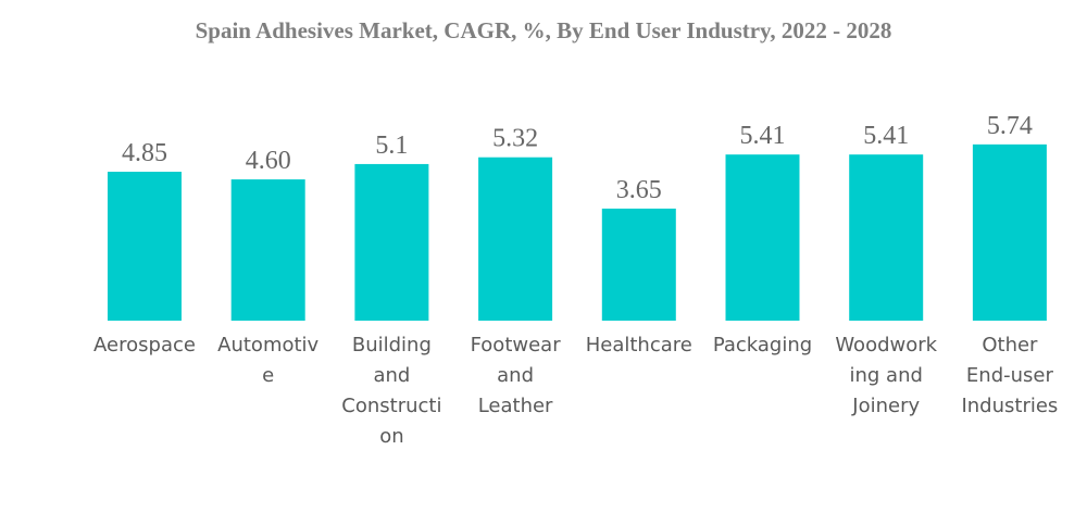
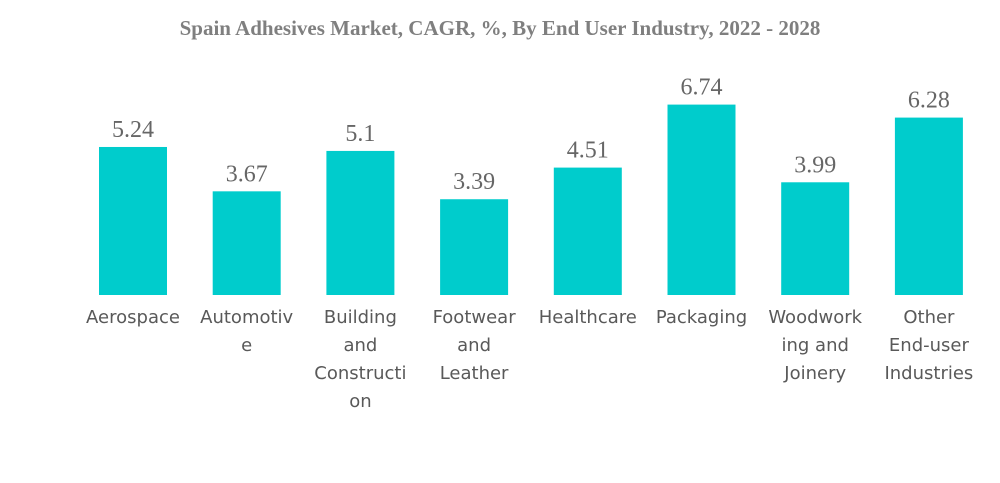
Aerospace: 4.85 -> 5.24
Automotive: 4.60 -> 3.67
Footwear and Leather: 5.32 -> 3.39
Healthcare: 3.65 -> 4.51
Packaging: 5.41 -> 6.74
Woodworking and Joinery: 5.41 -> 3.99
Other End-user Industries: 5.74 -> 6.28
